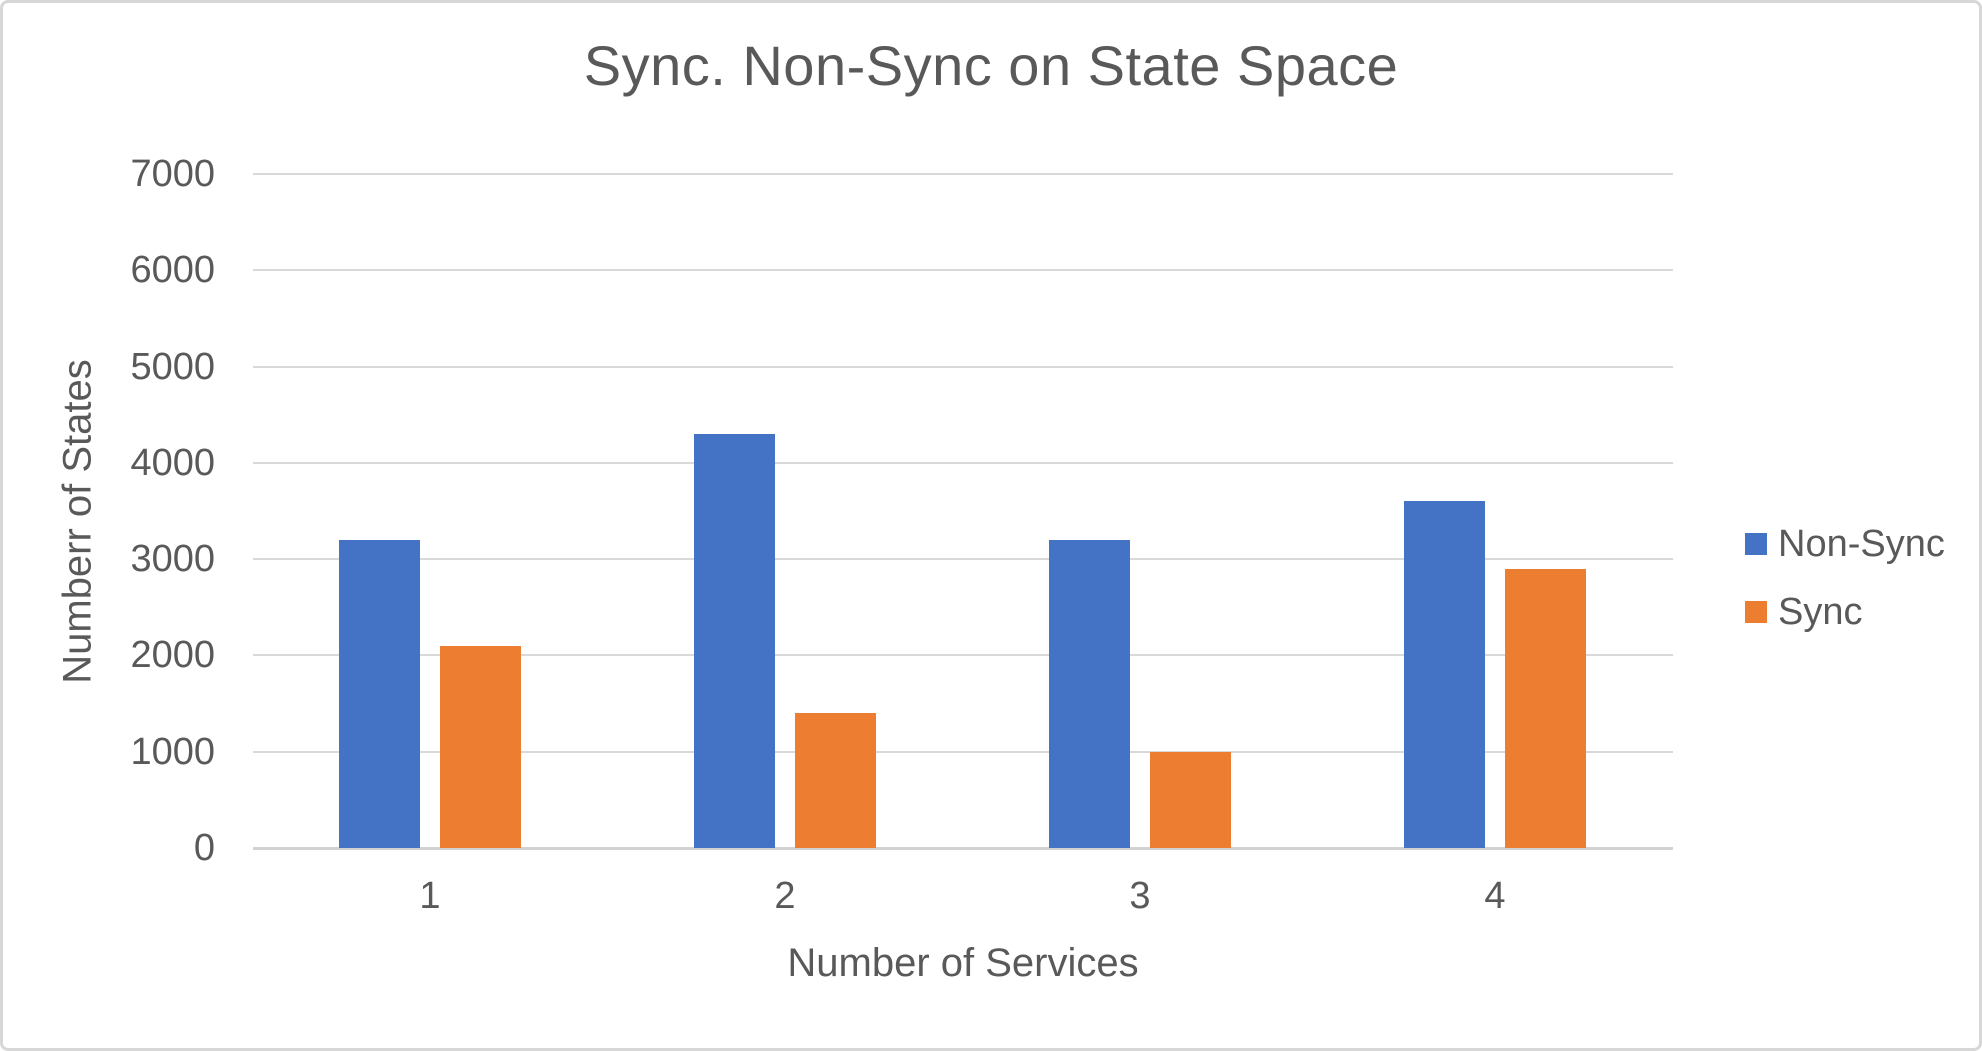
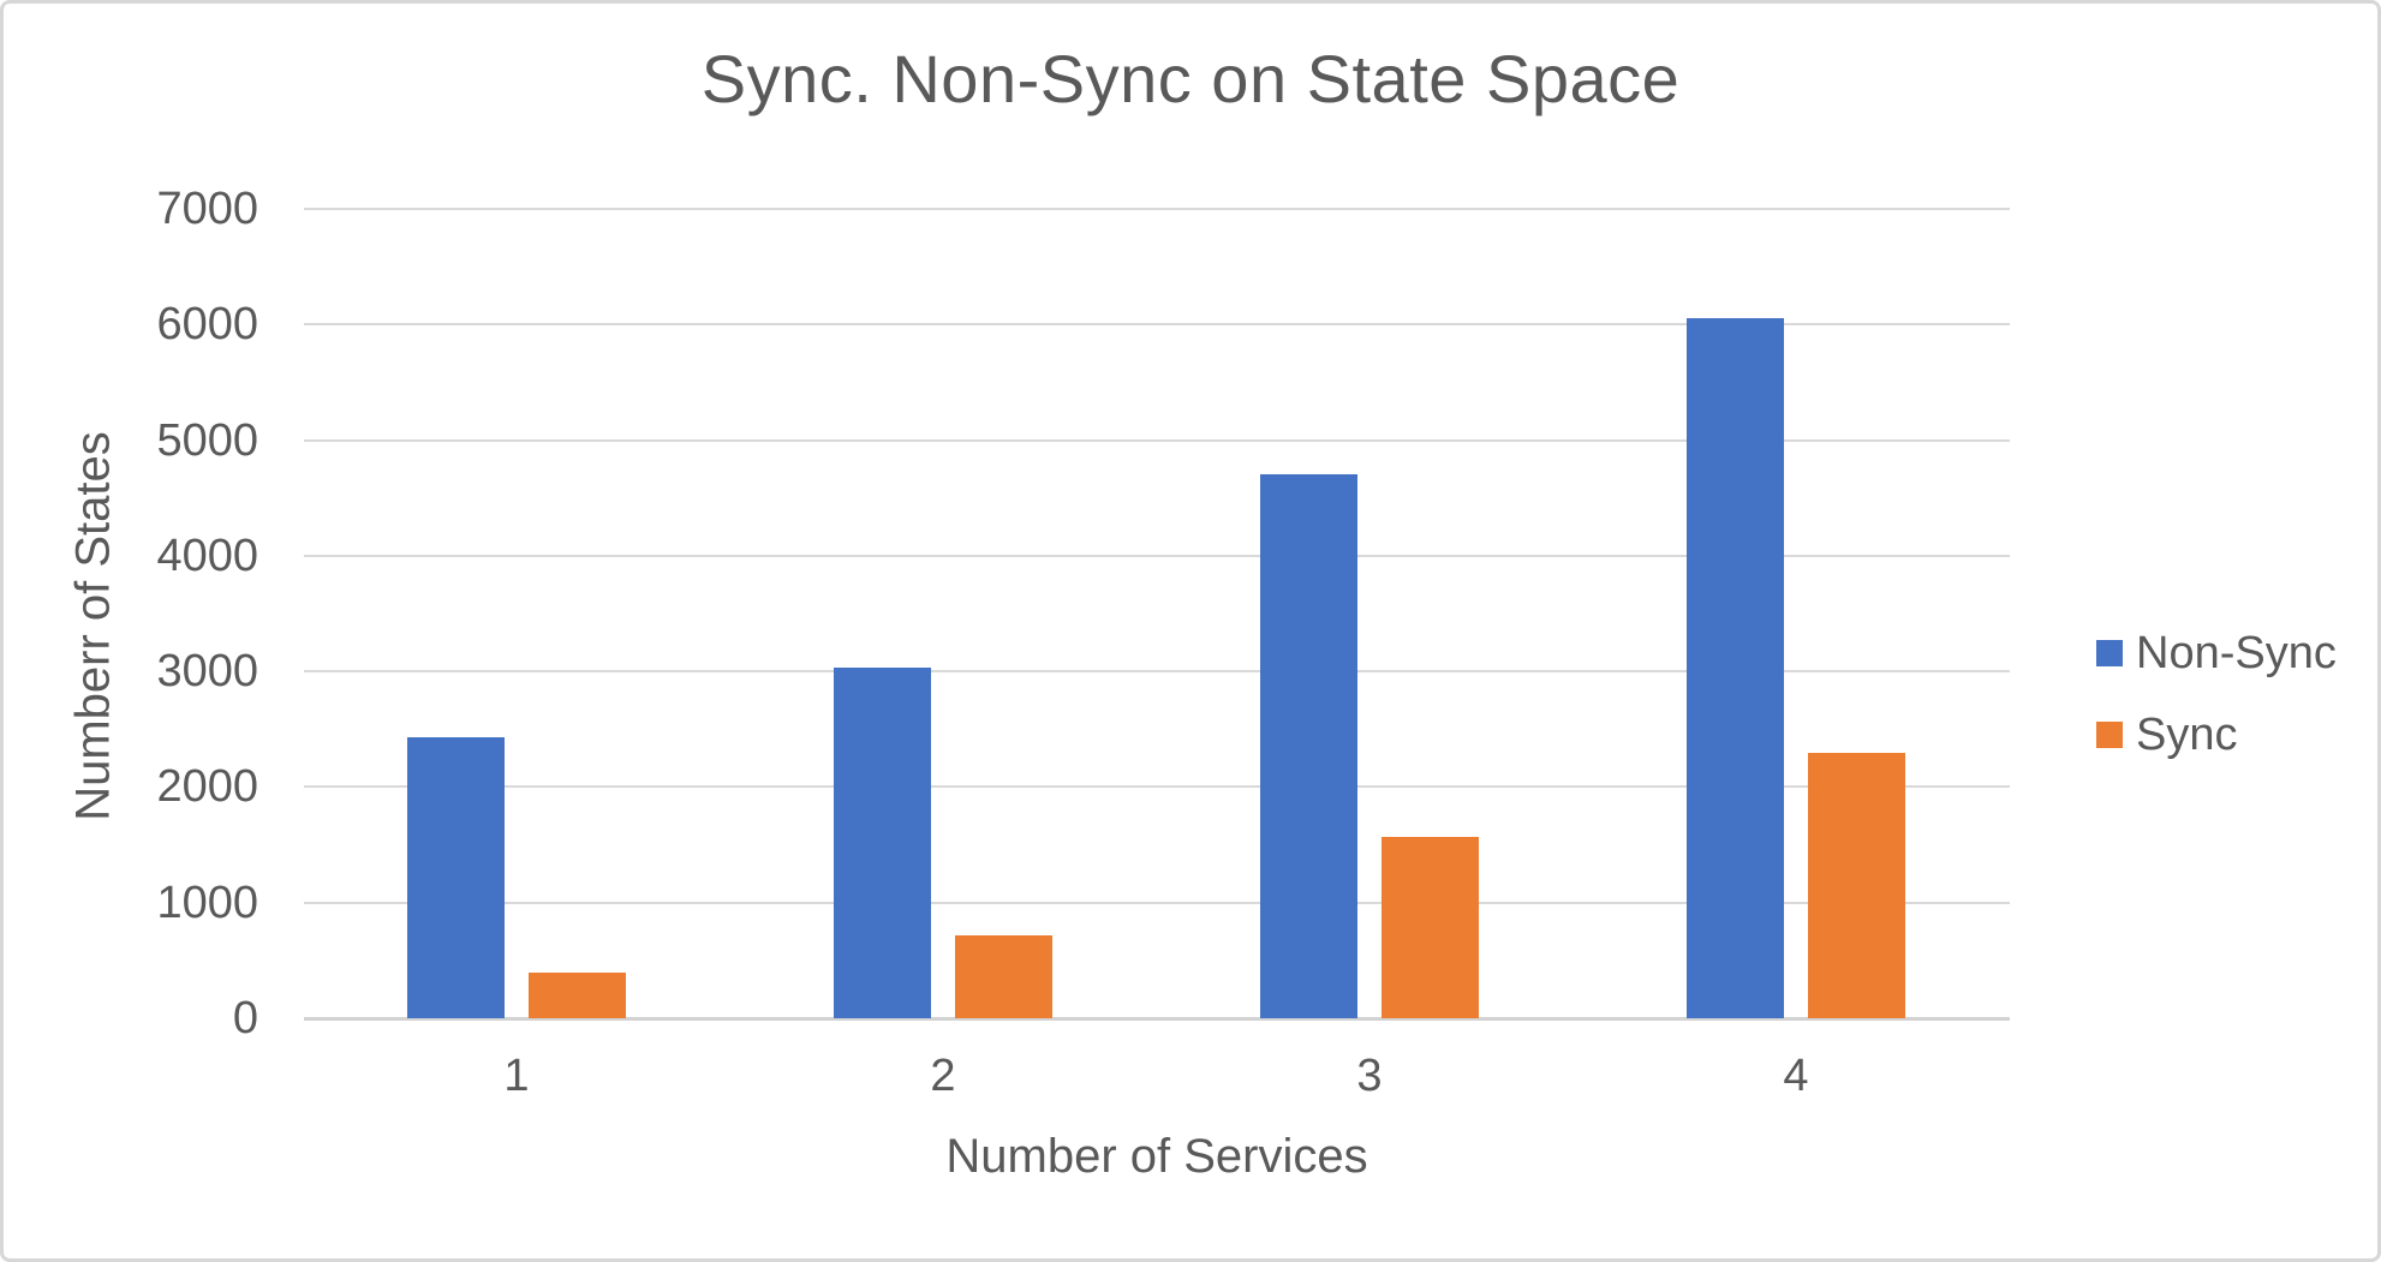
Non-Sync/1: 3200 -> 2400
Sync/1: 2100 -> 400
Non-Sync/2: 4300 -> 3000
Sync/2: 1400 -> 700
Non-Sync/3: 3200 -> 4700
Sync/3: 1000 -> 1600
Non-Sync/4: 3600 -> 6000
Sync/4: 2900 -> 2300
